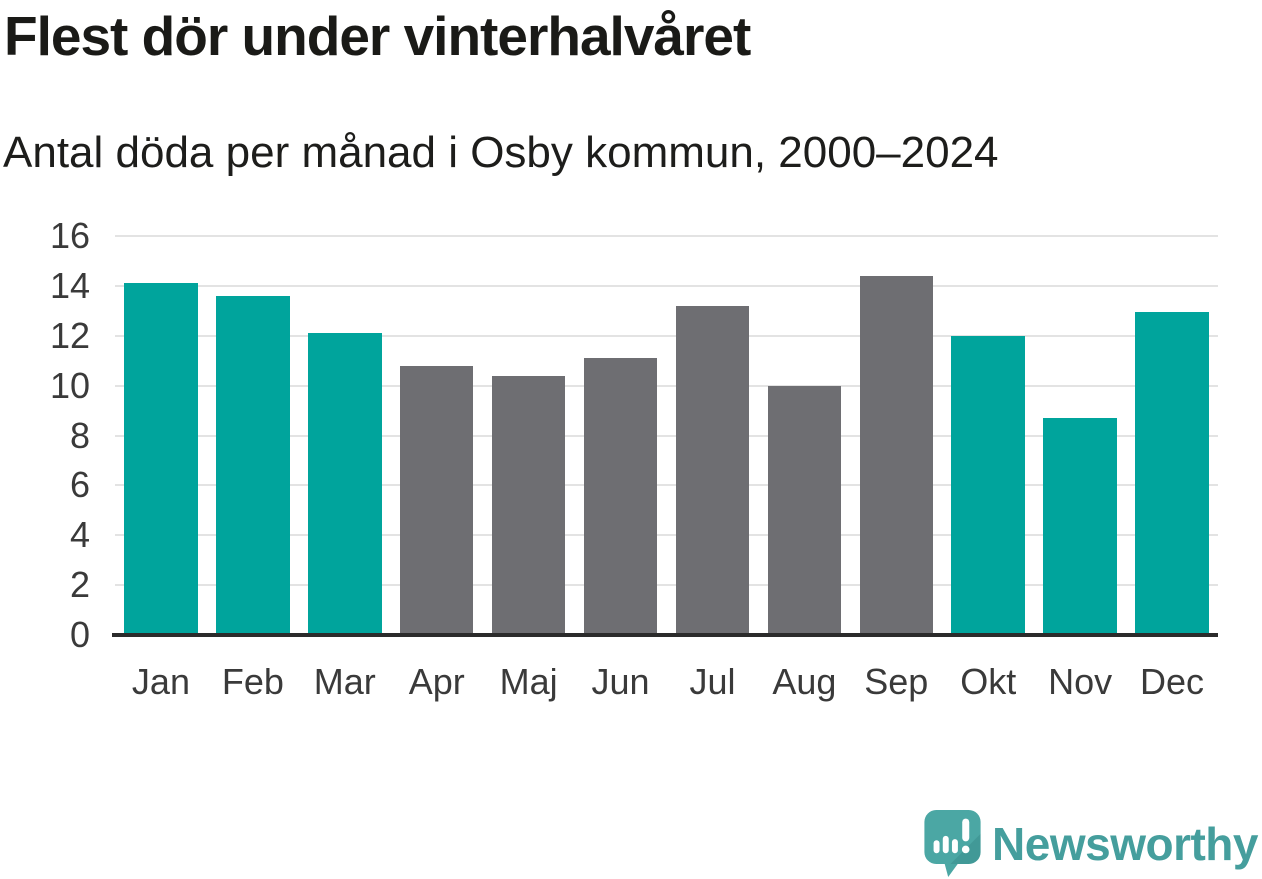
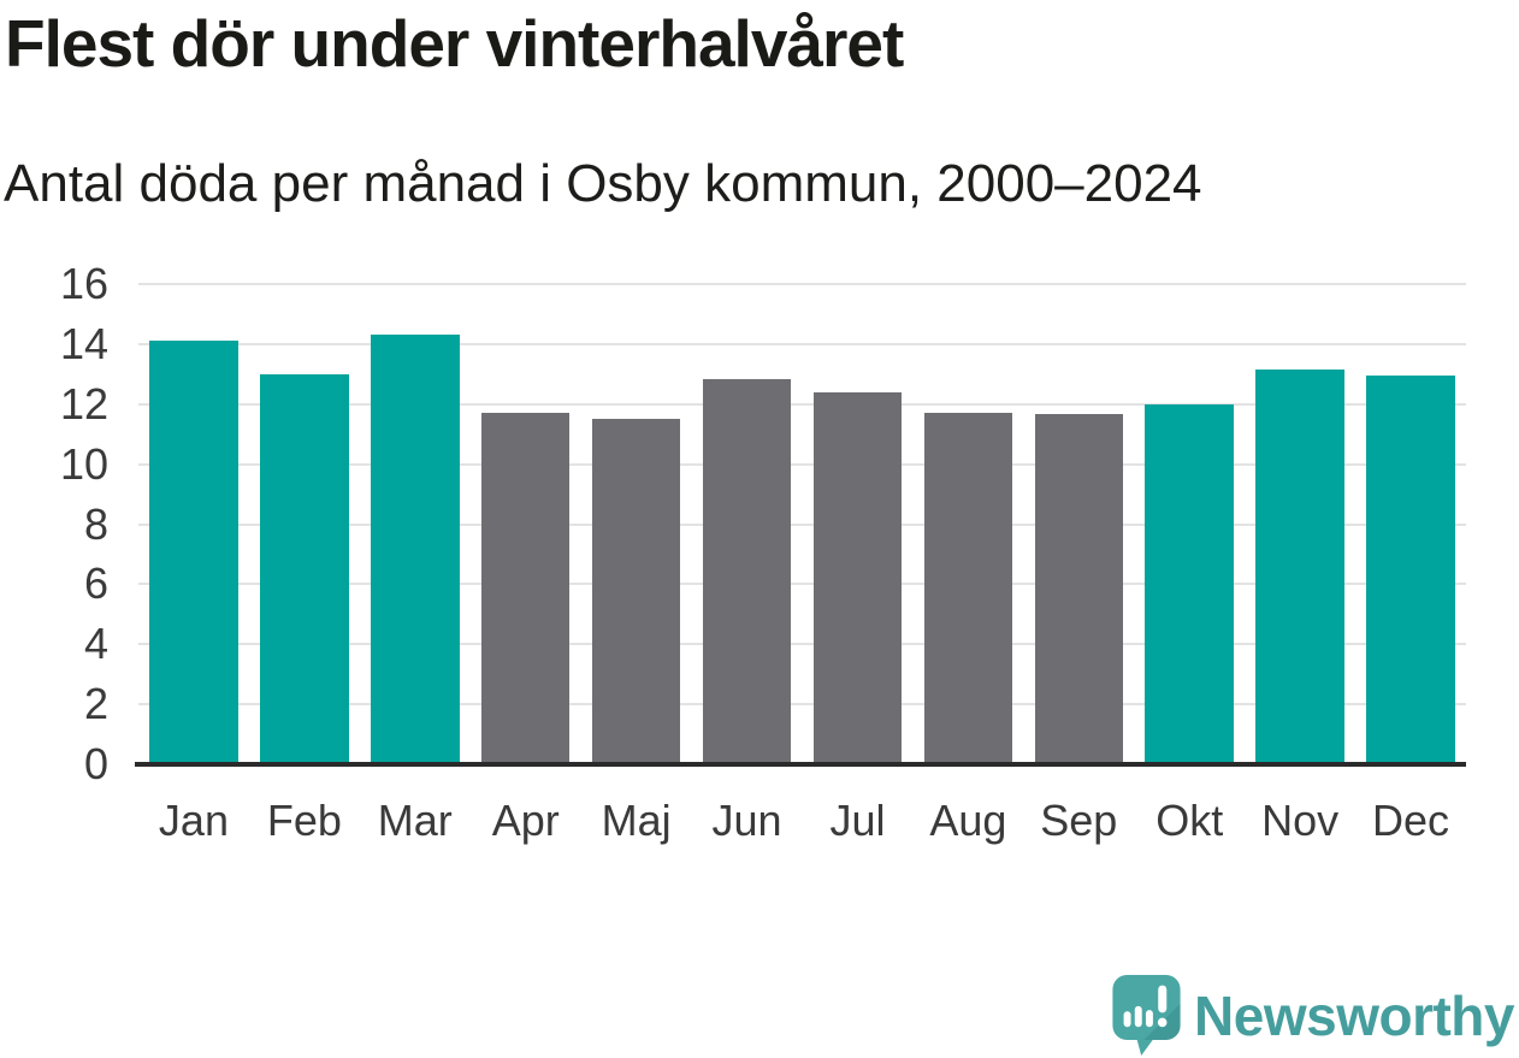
Feb: 13.6 -> 13.0
Mar: 12.1 -> 14.3
Apr: 10.8 -> 11.7
Maj: 10.4 -> 11.5
Jun: 11.1 -> 12.8
Jul: 13.2 -> 12.4
Aug: 10.0 -> 11.7
Sep: 14.4 -> 11.7
Nov: 8.7 -> 13.2
